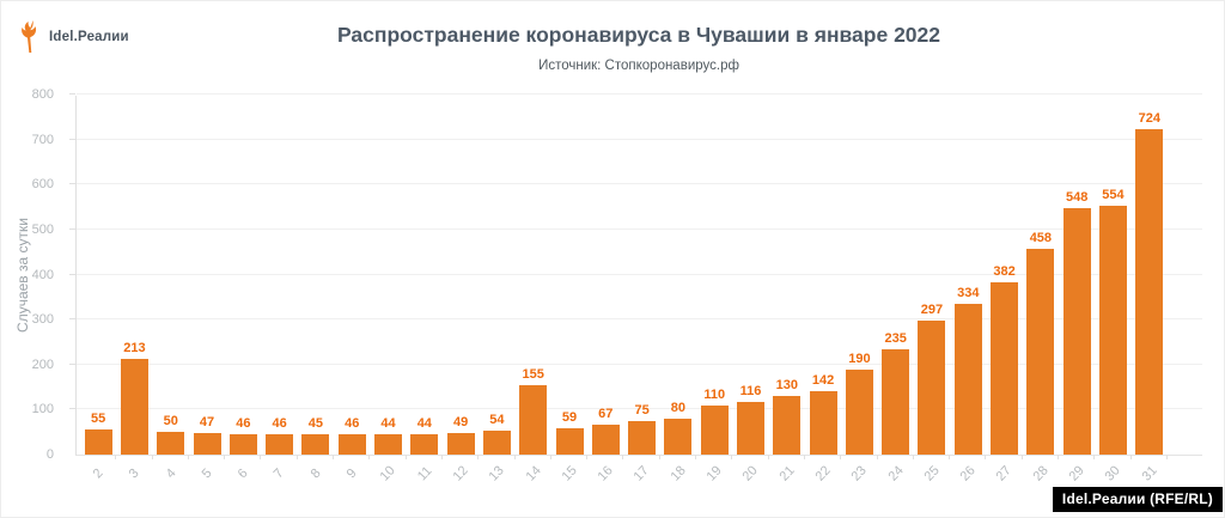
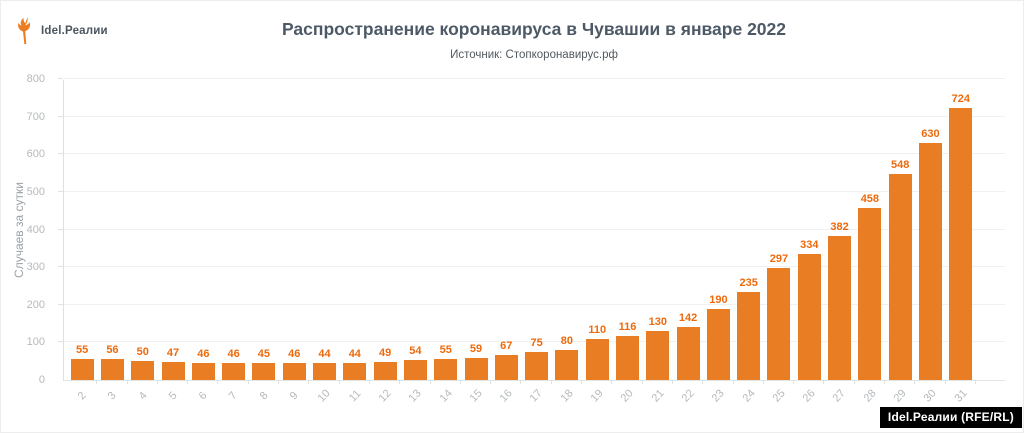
3: 213 -> 56
14: 155 -> 55
30: 554 -> 630
